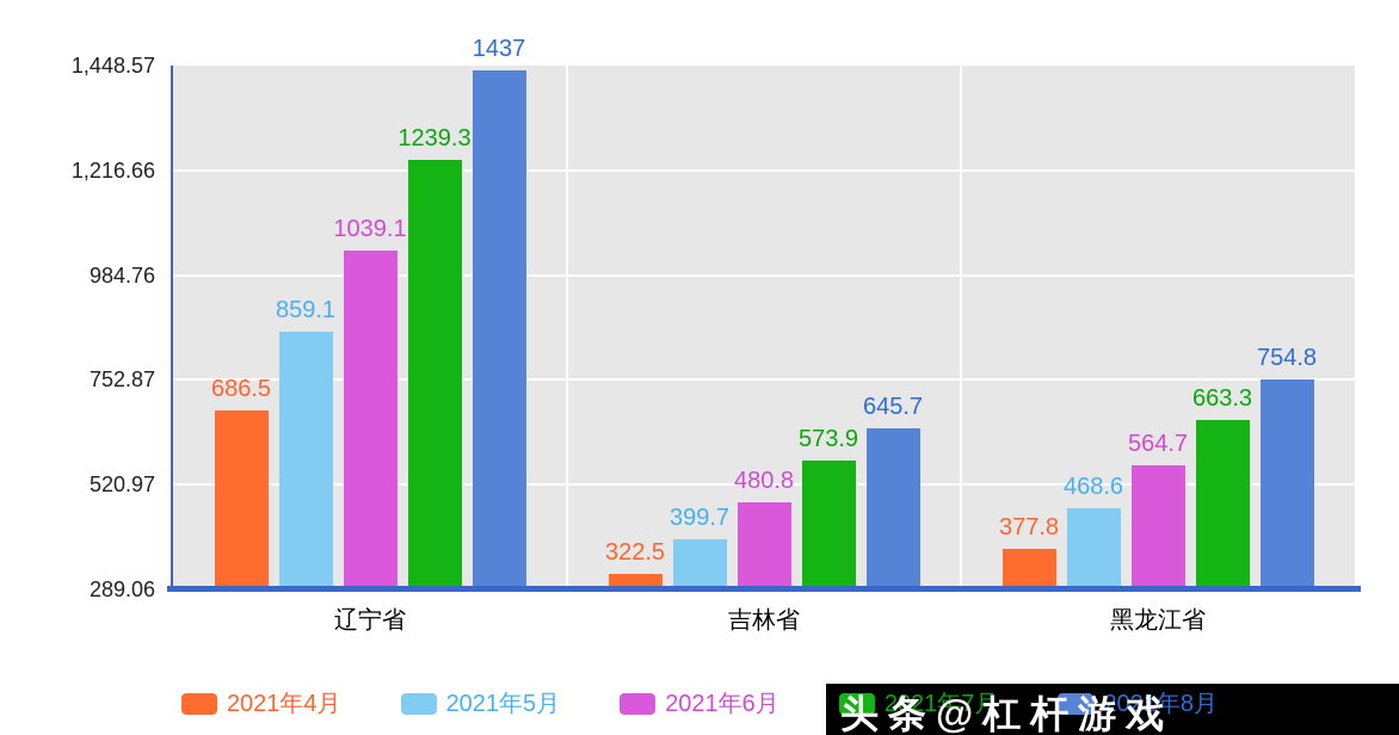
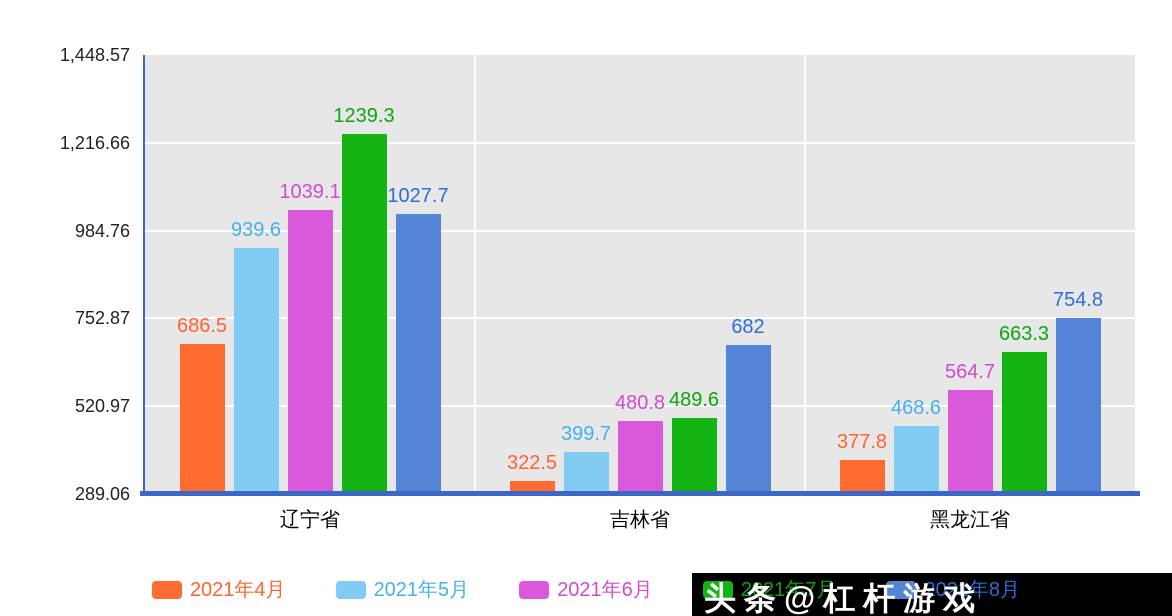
2021年5月/辽宁省: 859.1 -> 939.6
2021年8月/辽宁省: 1437 -> 1027.7
2021年7月/吉林省: 573.9 -> 489.6
2021年8月/吉林省: 645.7 -> 682
